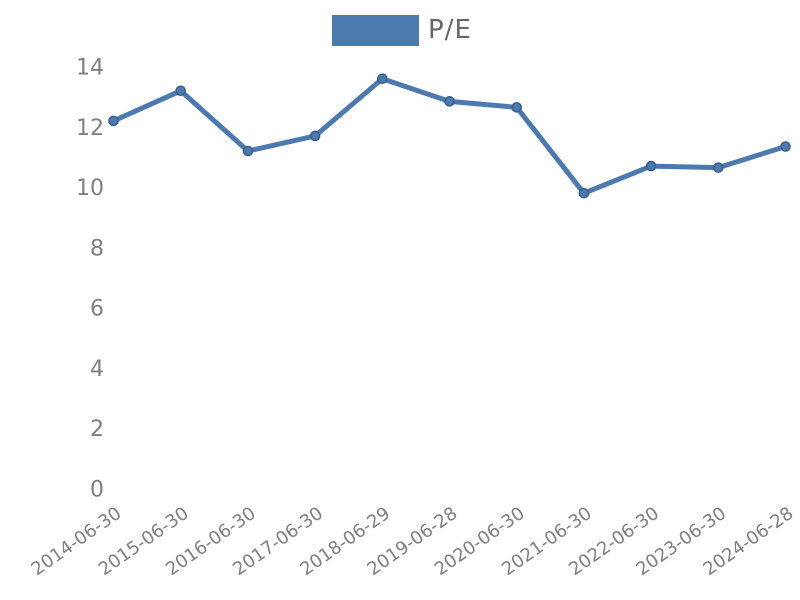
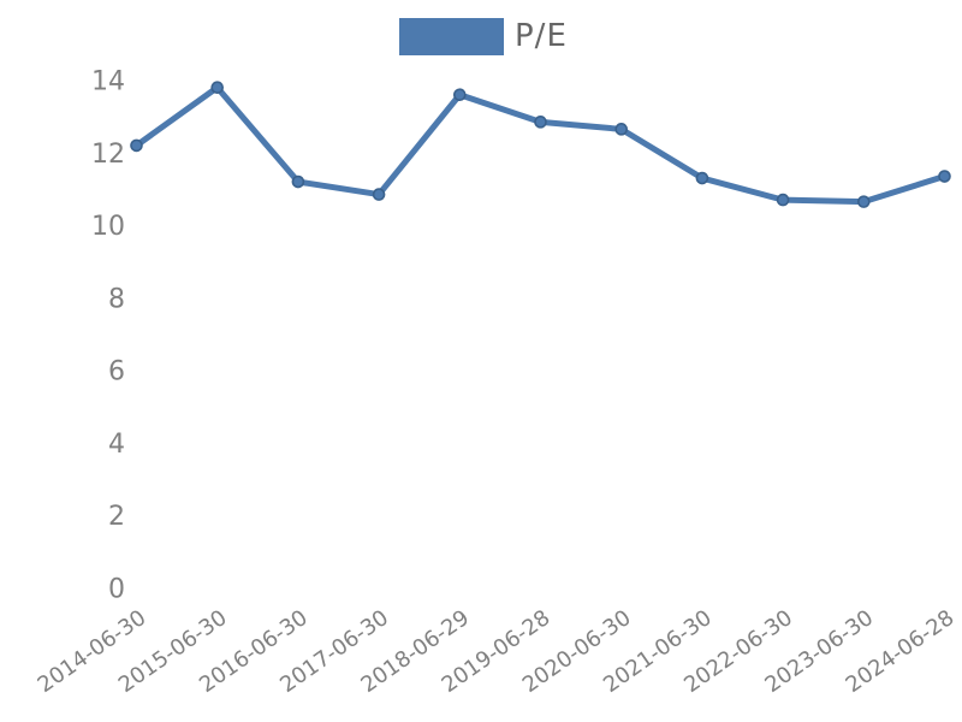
2015-06-30: 13.2 -> 13.8
2017-06-30: 11.7 -> 10.8
2021-06-30: 9.8 -> 11.3
